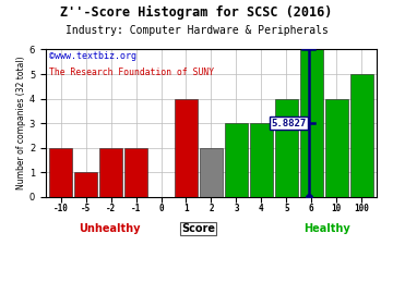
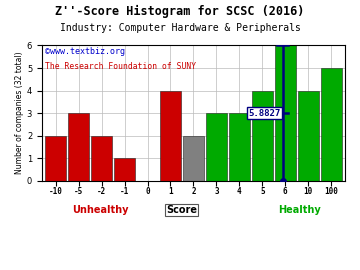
-5: 1 -> 3
-1: 2 -> 1
